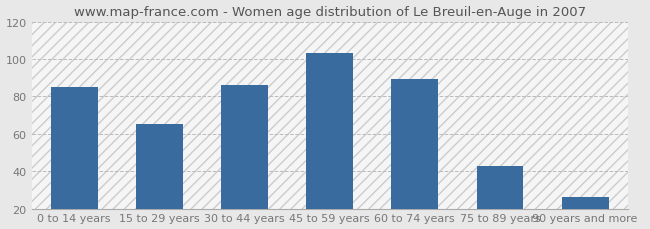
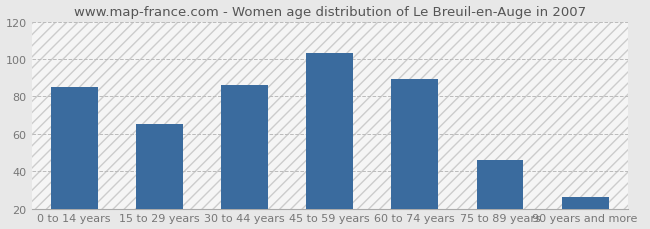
75 to 89 years: 43 -> 46
